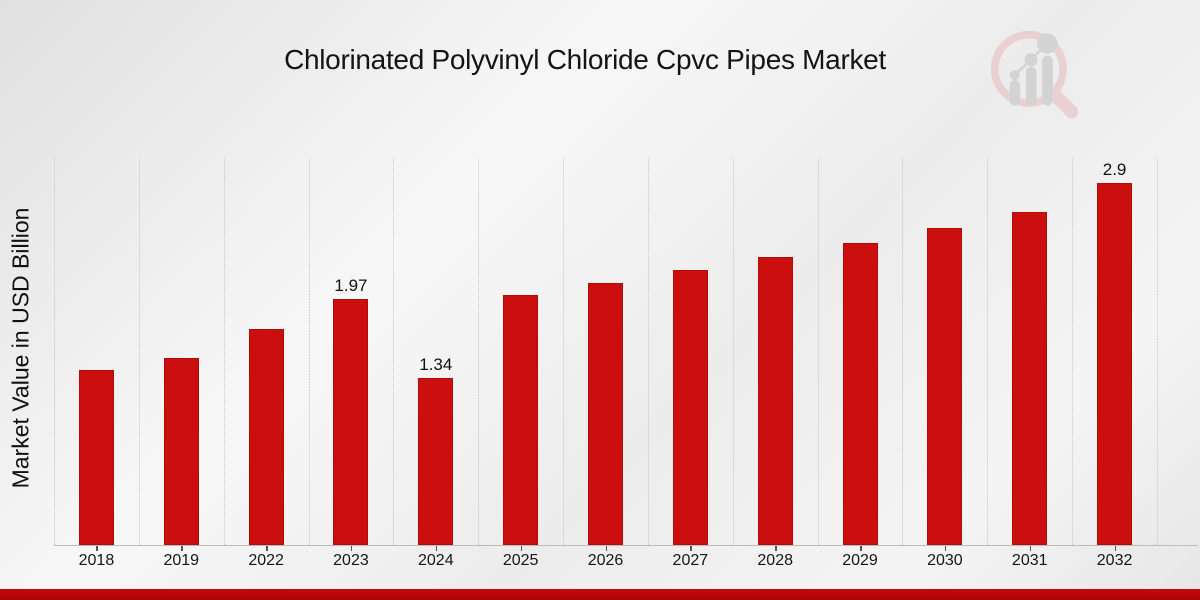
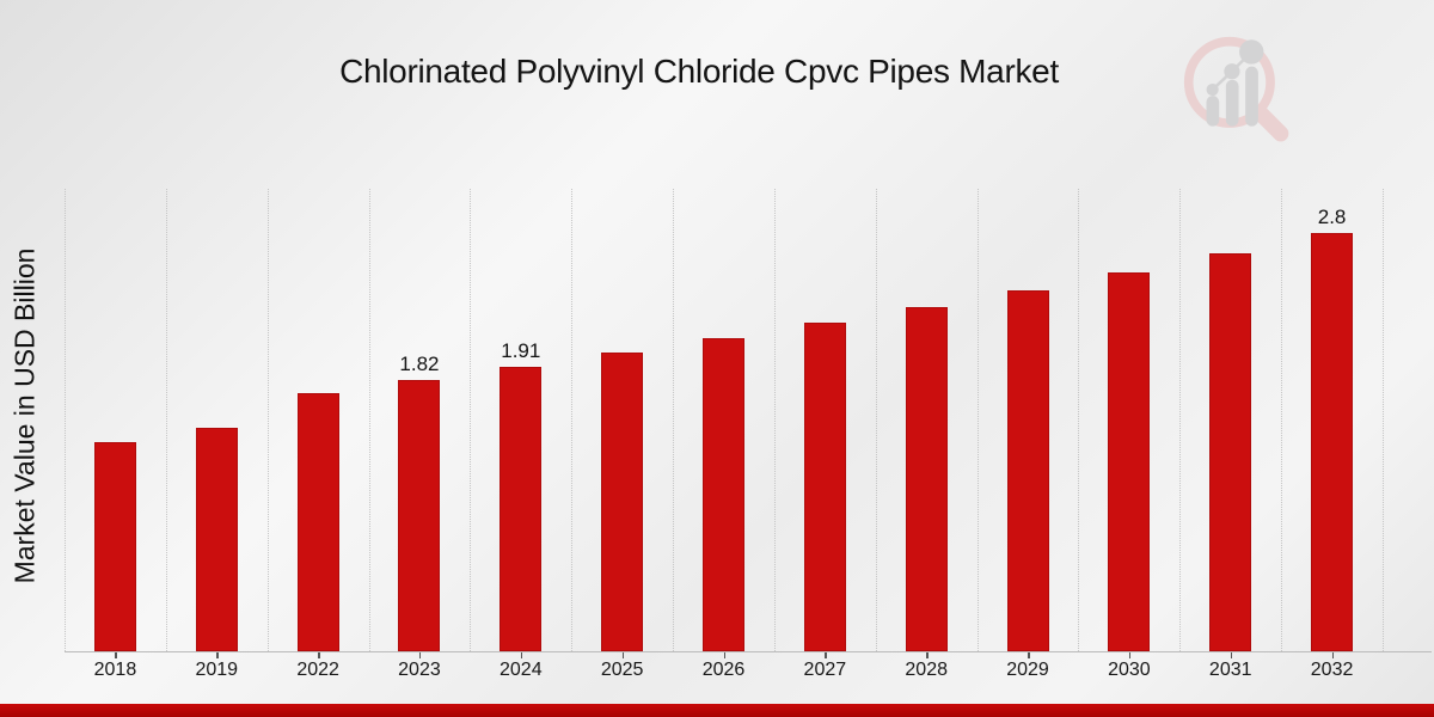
2023: 1.97 -> 1.82
2024: 1.34 -> 1.91
2032: 2.9 -> 2.8
